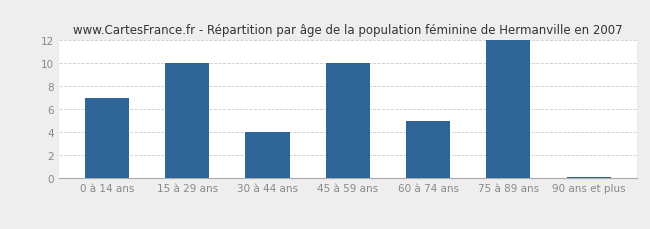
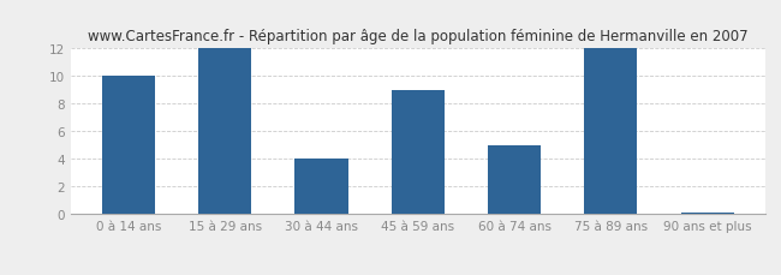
0 à 14 ans: 7.0 -> 10.0
15 à 29 ans: 10.0 -> 12.0
45 à 59 ans: 10.0 -> 9.0
